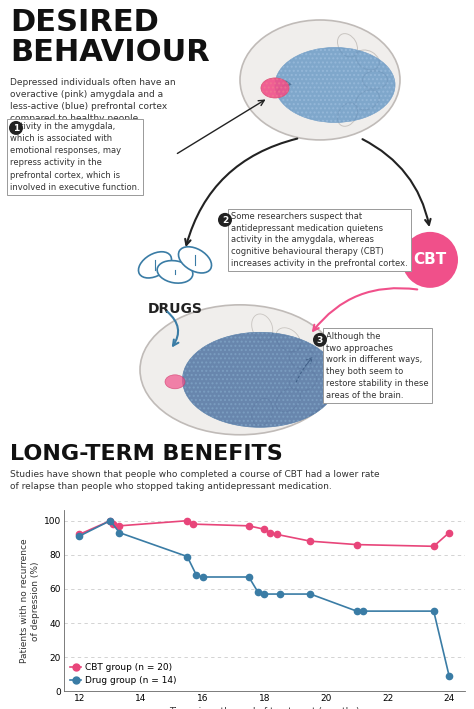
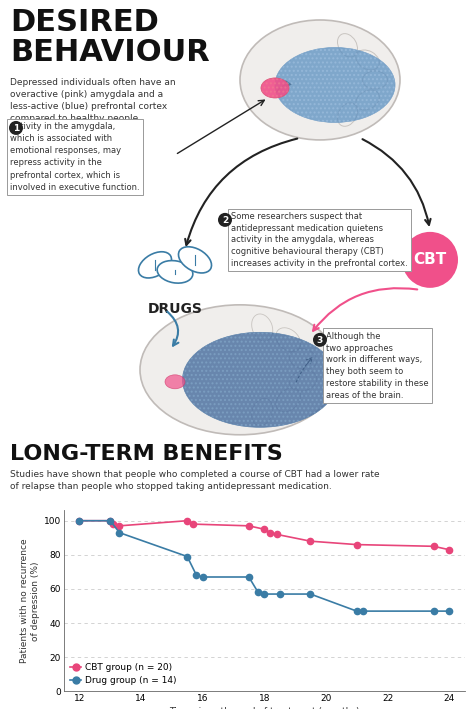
CBT group (n = 20)/12: 92 -> 100
Drug group (n = 14)/12: 91 -> 100
CBT group (n = 20)/24: 93 -> 83
Drug group (n = 14)/24: 9 -> 47
